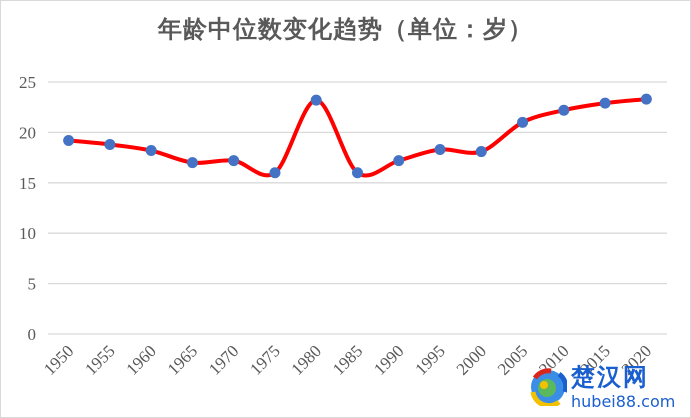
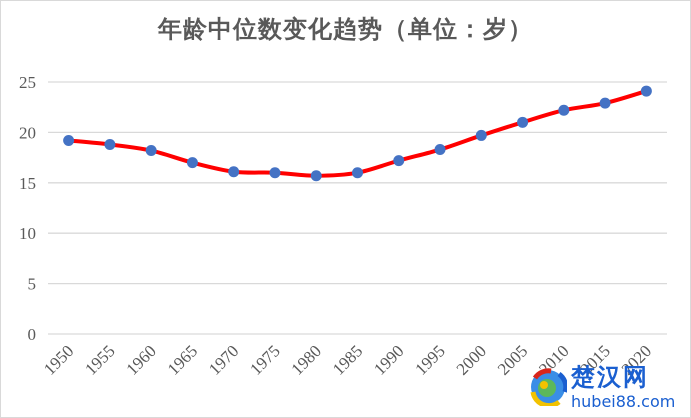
1970: 17.2 -> 16.1
1980: 23.2 -> 15.7
2000: 18.1 -> 19.7
2020: 23.3 -> 24.1
